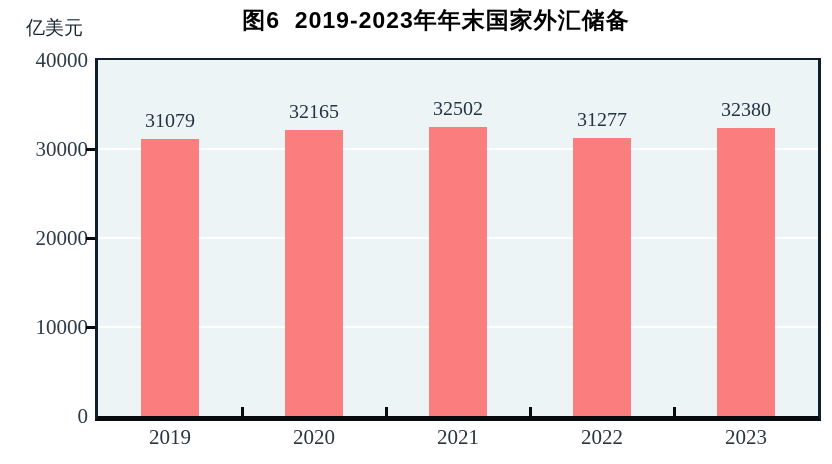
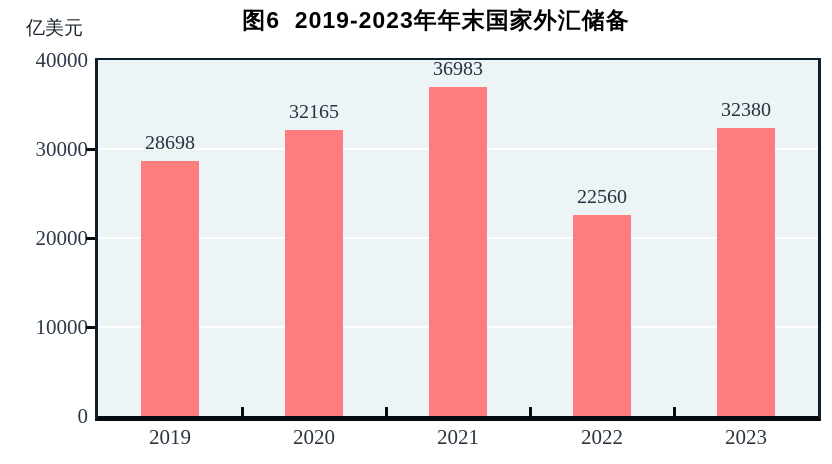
2019: 31079 -> 28698
2021: 32502 -> 36983
2022: 31277 -> 22560
